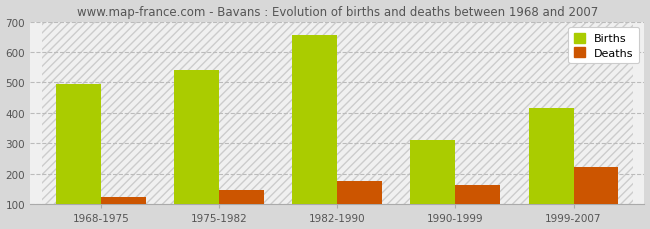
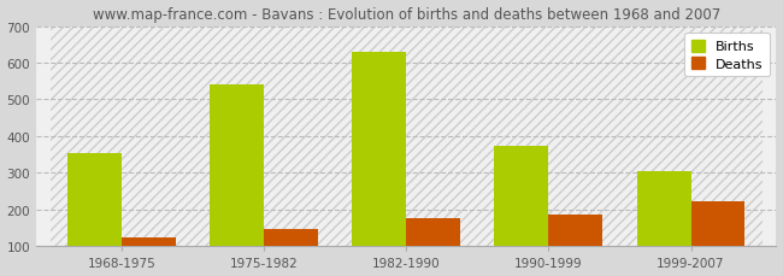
Births/1968-1975: 495 -> 355
Births/1982-1990: 655 -> 630
Births/1990-1999: 310 -> 375
Deaths/1990-1999: 165 -> 188
Births/1999-2007: 415 -> 305
